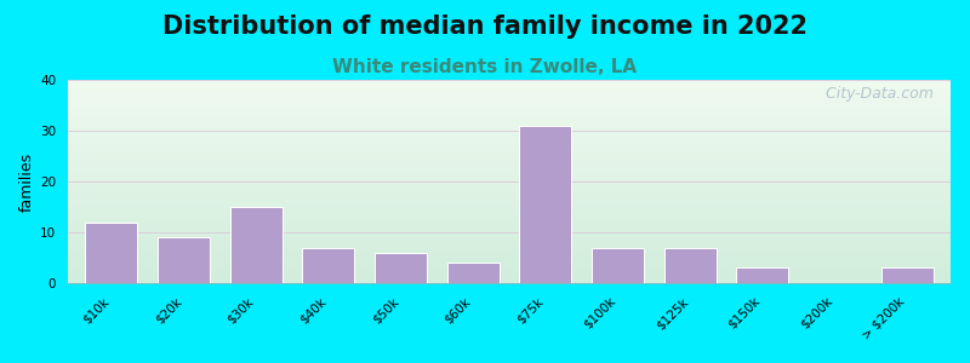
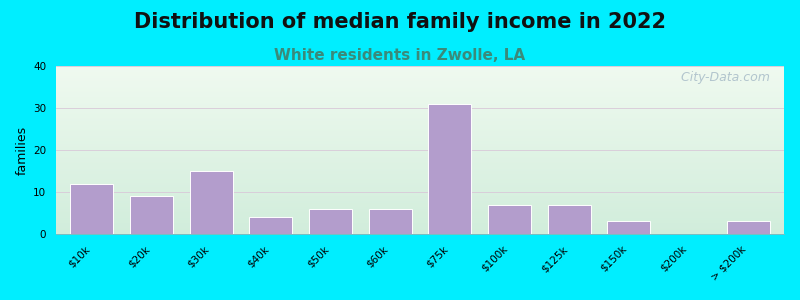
$40k: 7 -> 4
$60k: 4 -> 6
